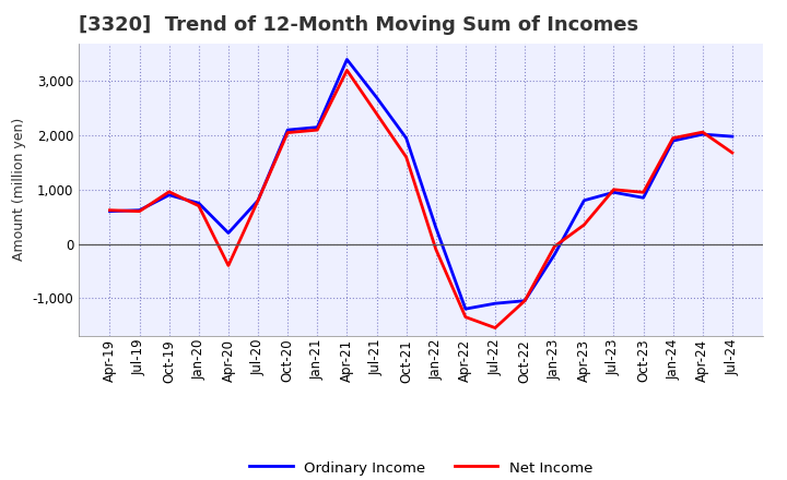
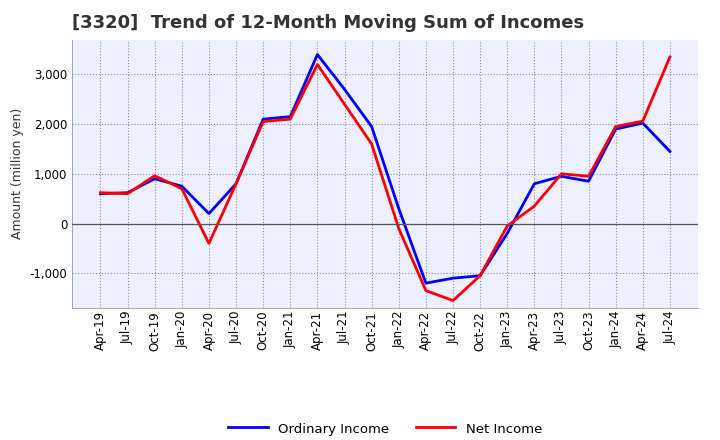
Ordinary Income/Jul-24: 1,980 -> 1,450
Net Income/Jul-24: 1,680 -> 3,350
